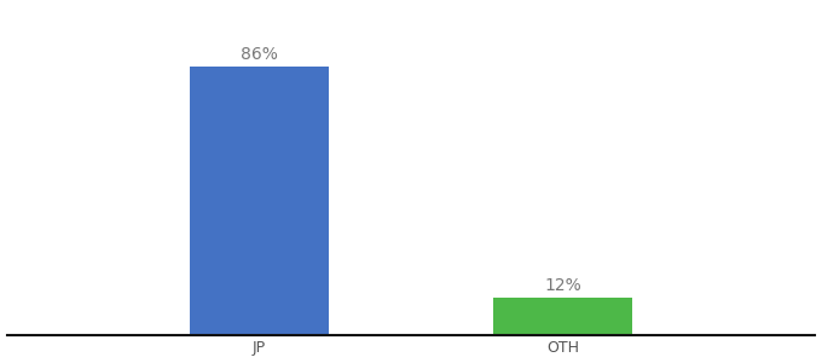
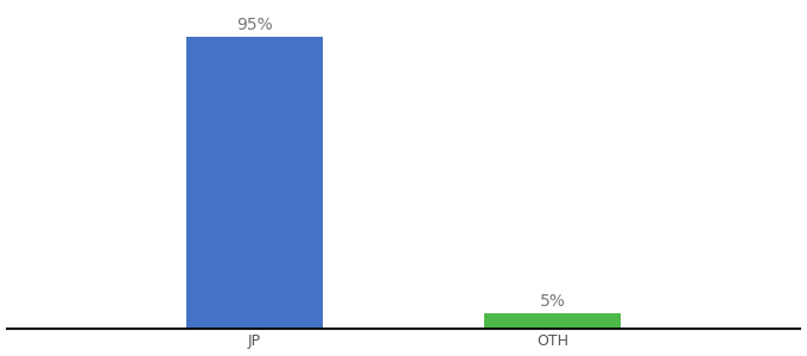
JP: 86% -> 95%
OTH: 12% -> 5%
